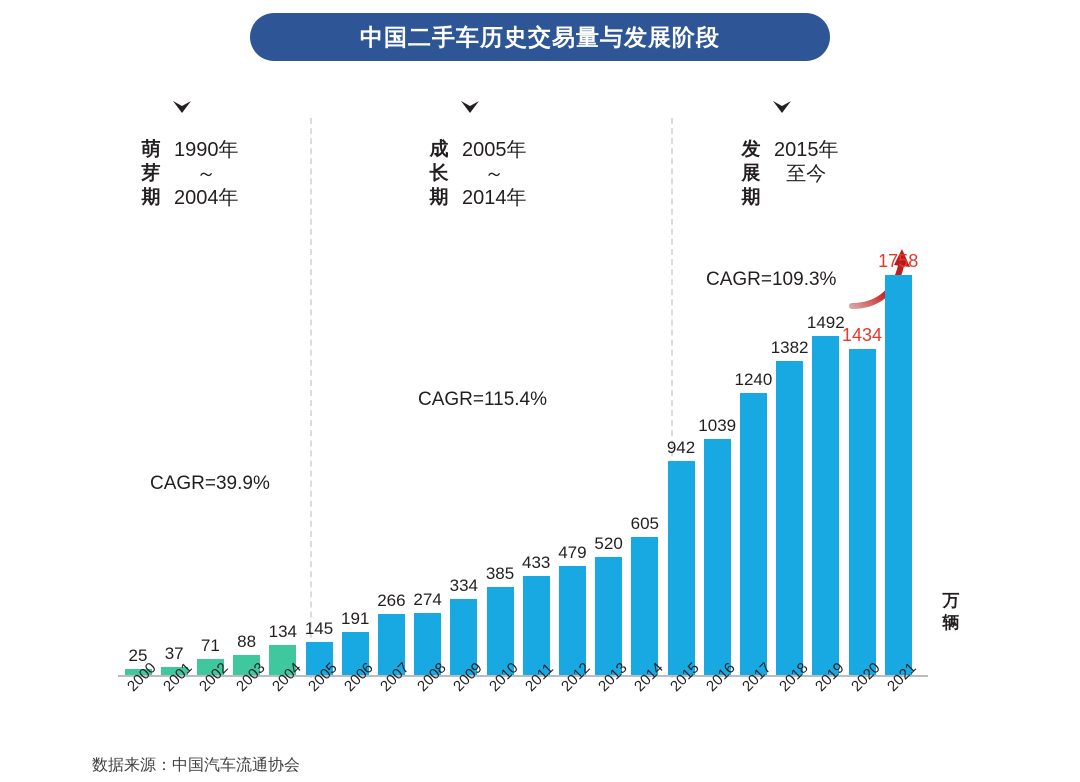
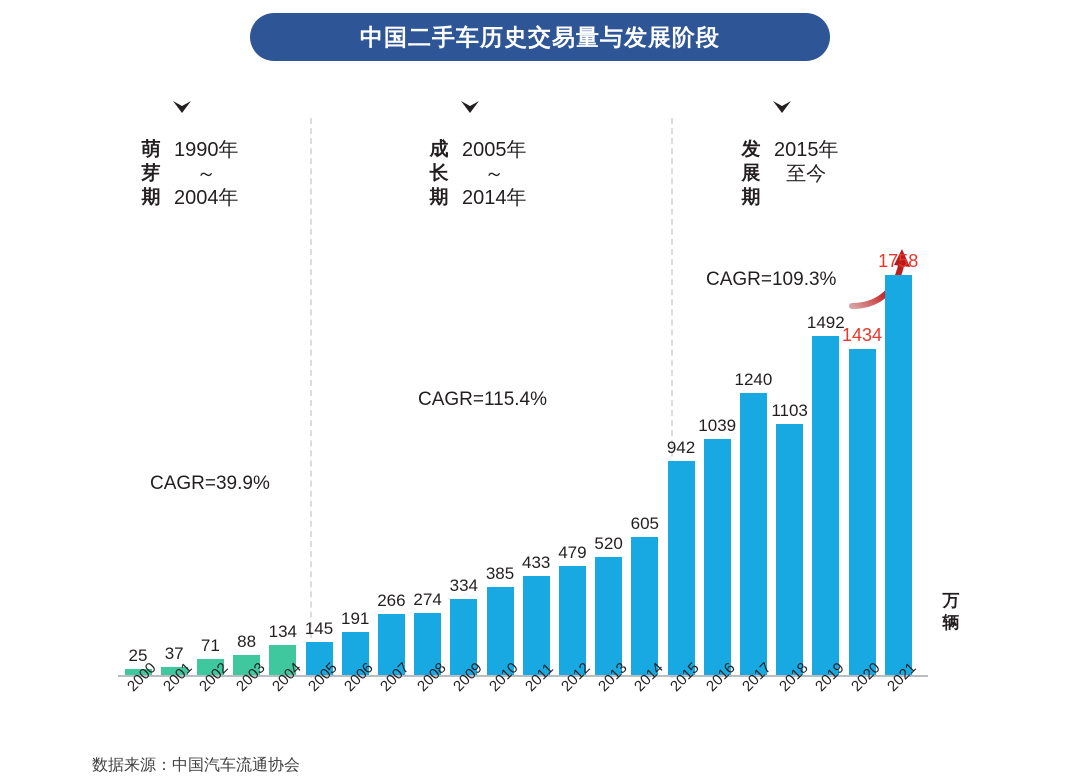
2018: 1382 -> 1103
